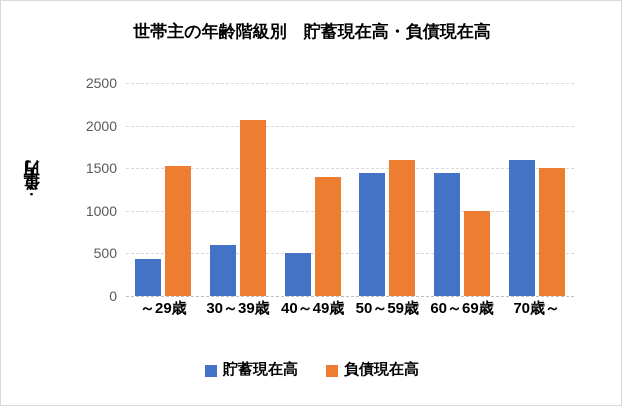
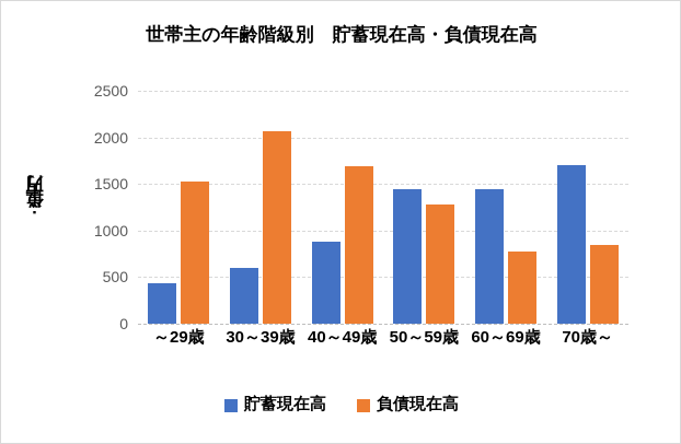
貯蓄現在高/40～49歳: 500 -> 900
負債現在高/40～49歳: 1400 -> 1700
負債現在高/50～59歳: 1600 -> 1300
負債現在高/60～69歳: 1000 -> 800
貯蓄現在高/70歳～: 1600 -> 1700
負債現在高/70歳～: 1500 -> 800
